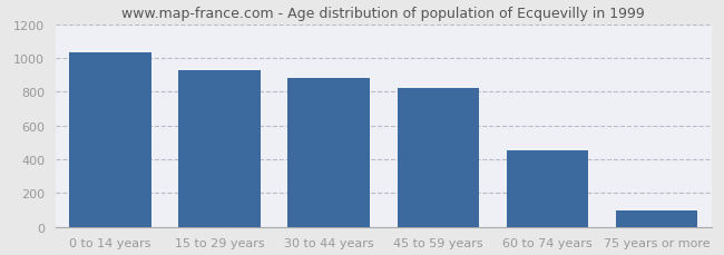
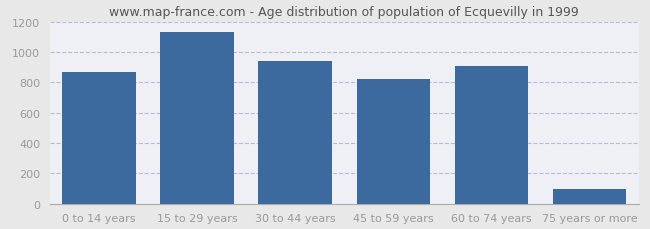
0 to 14 years: 1030 -> 870
15 to 29 years: 930 -> 1130
30 to 44 years: 880 -> 940
60 to 74 years: 450 -> 910
